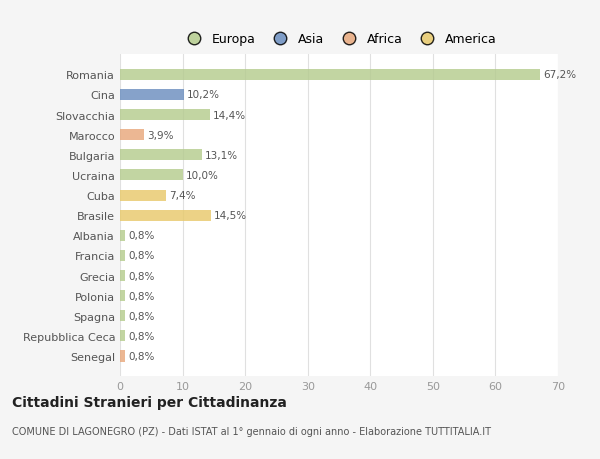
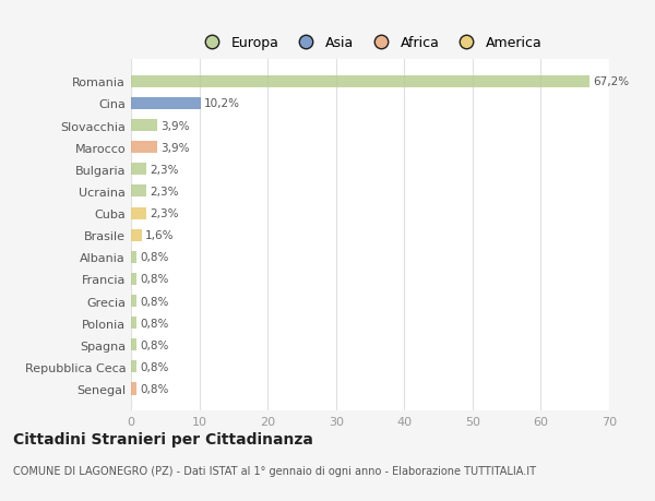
Slovacchia: 14,4% -> 3,9%
Bulgaria: 13,1% -> 2,3%
Ucraina: 10,0% -> 2,3%
Cuba: 7,4% -> 2,3%
Brasile: 14,5% -> 1,6%
